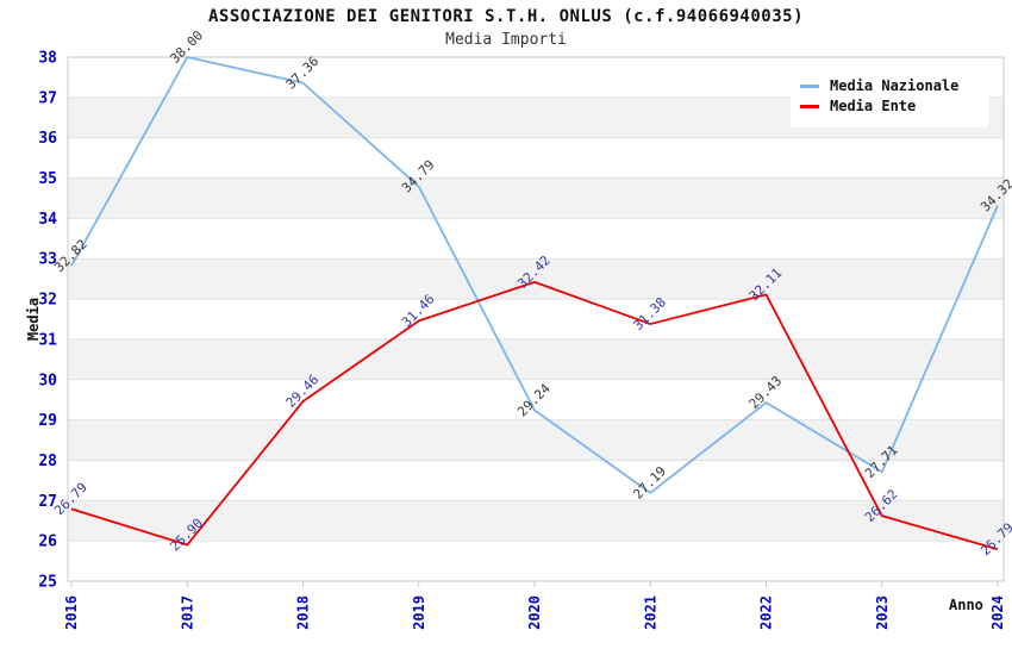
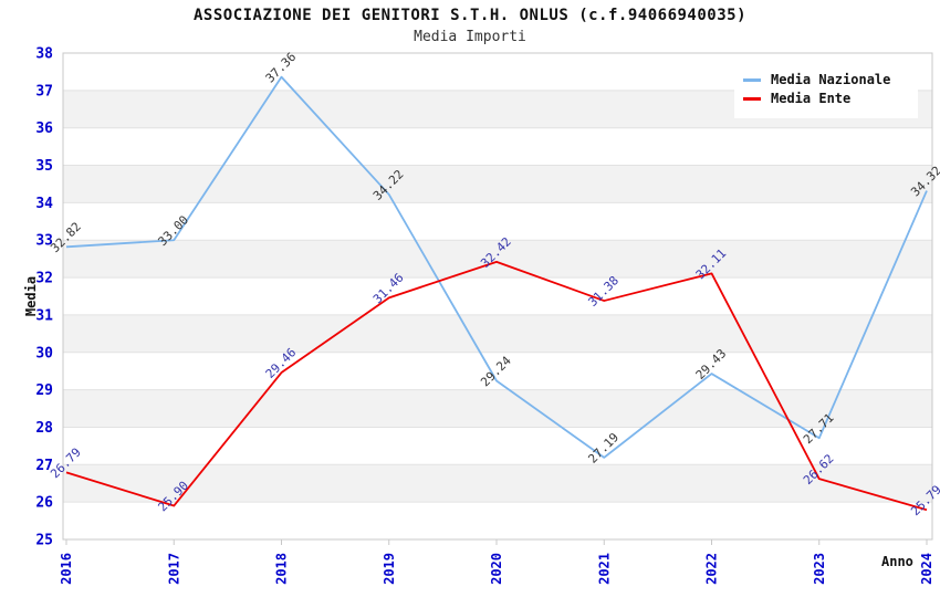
Media Nazionale/2017: 38.00 -> 33.00
Media Nazionale/2019: 34.79 -> 34.22
